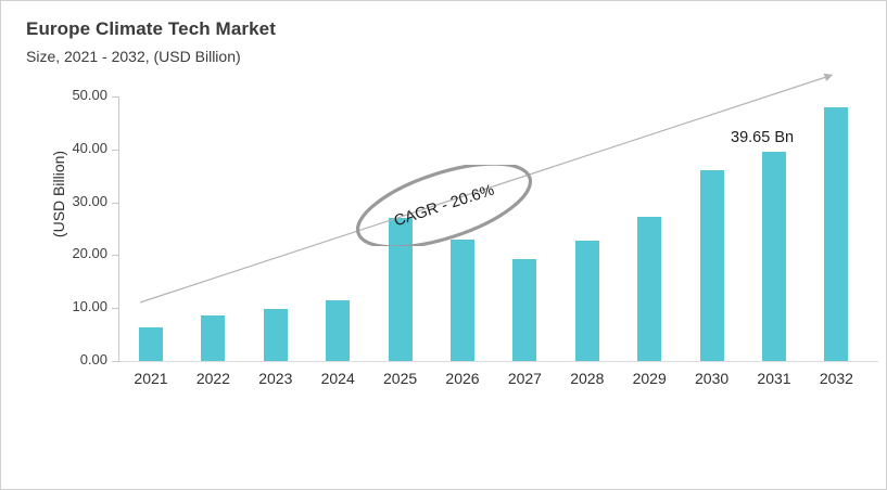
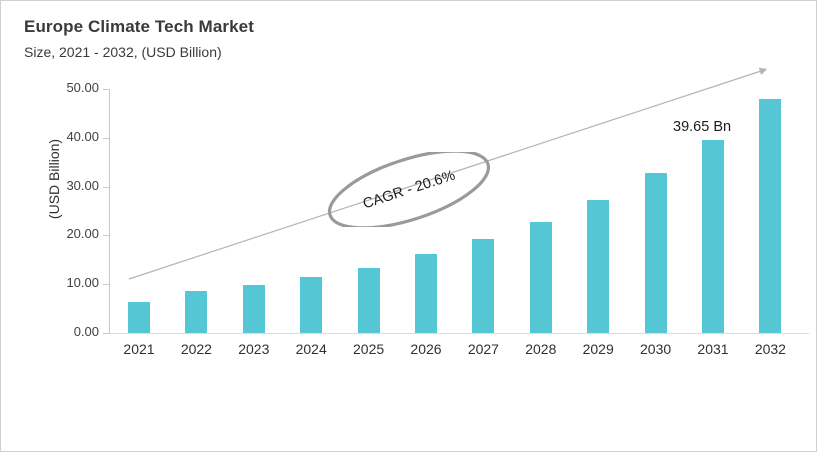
2025: 27 -> 13
2026: 23 -> 16
2030: 36 -> 33
